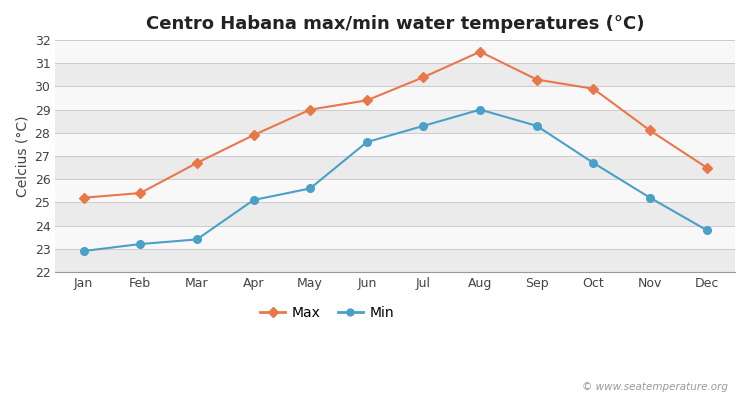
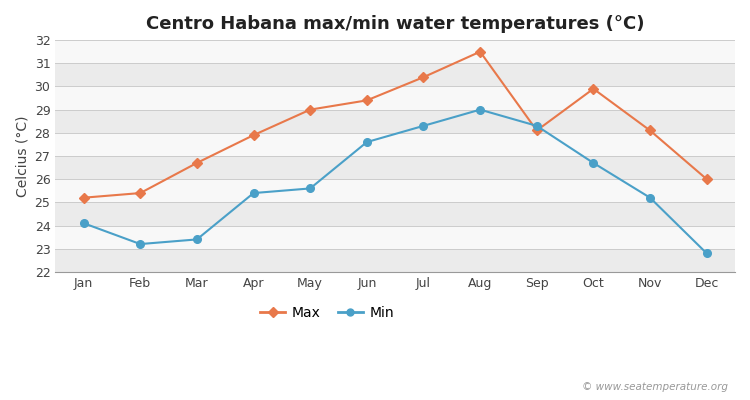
Min/Jan: 22.9 -> 24.1
Min/Apr: 25.1 -> 25.4
Max/Sep: 30.3 -> 28.1
Max/Dec: 26.5 -> 26.0
Min/Dec: 23.8 -> 22.8
